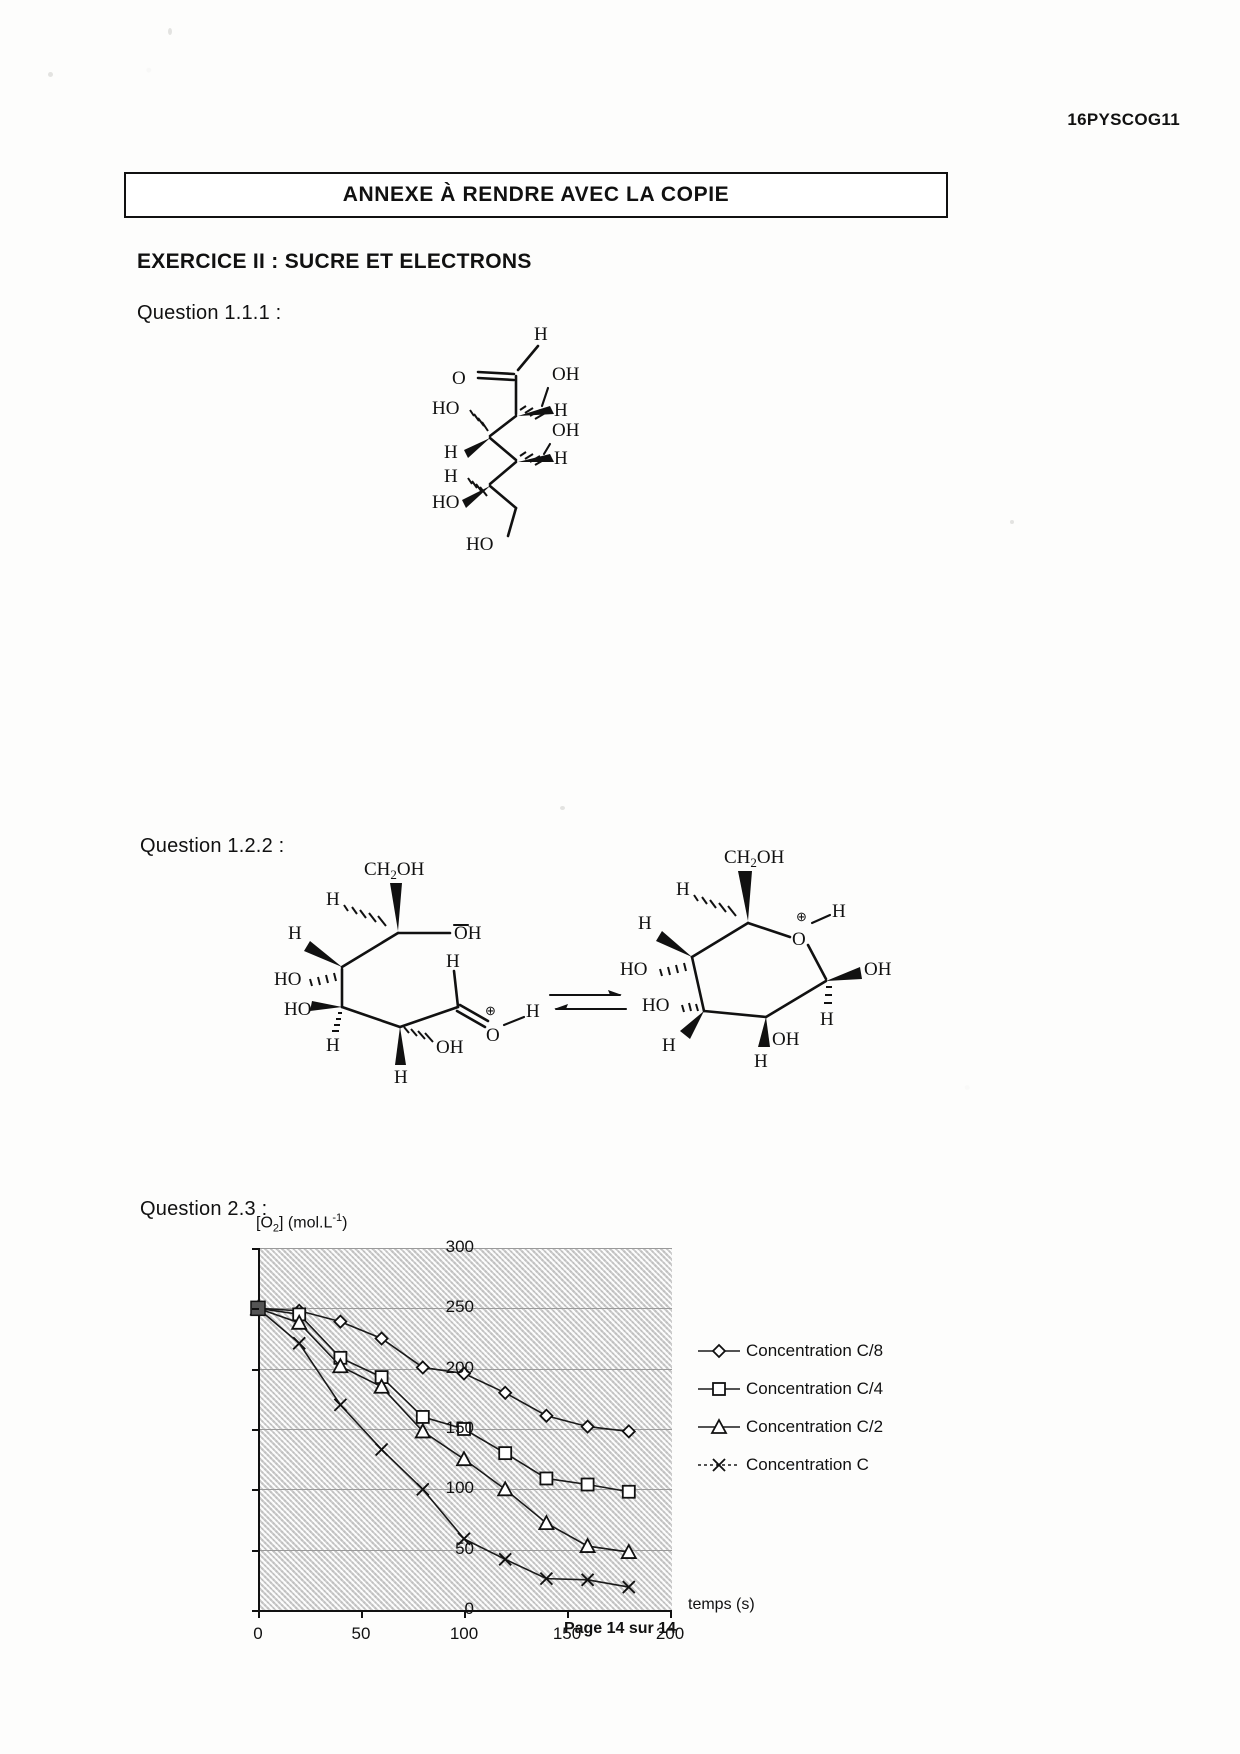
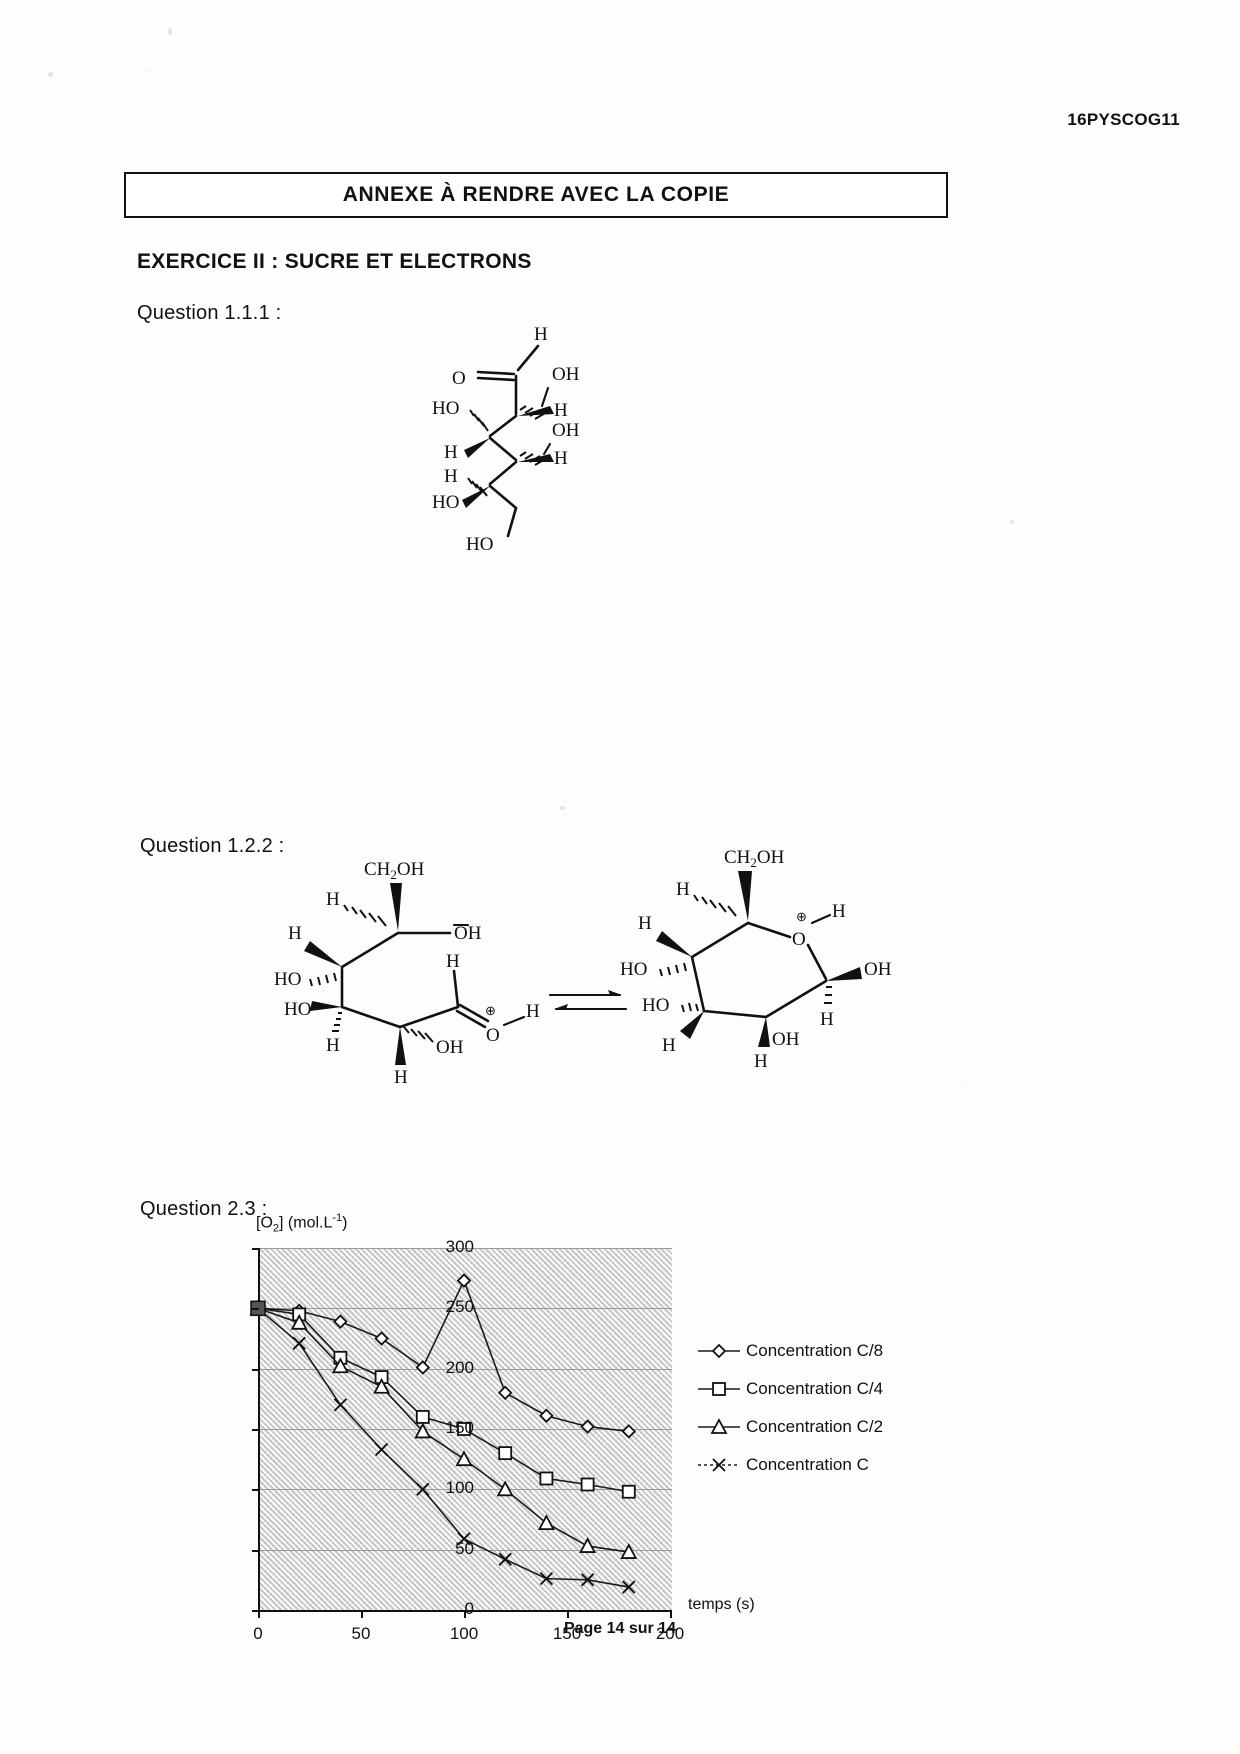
Concentration C/8/100: 196 -> 273
